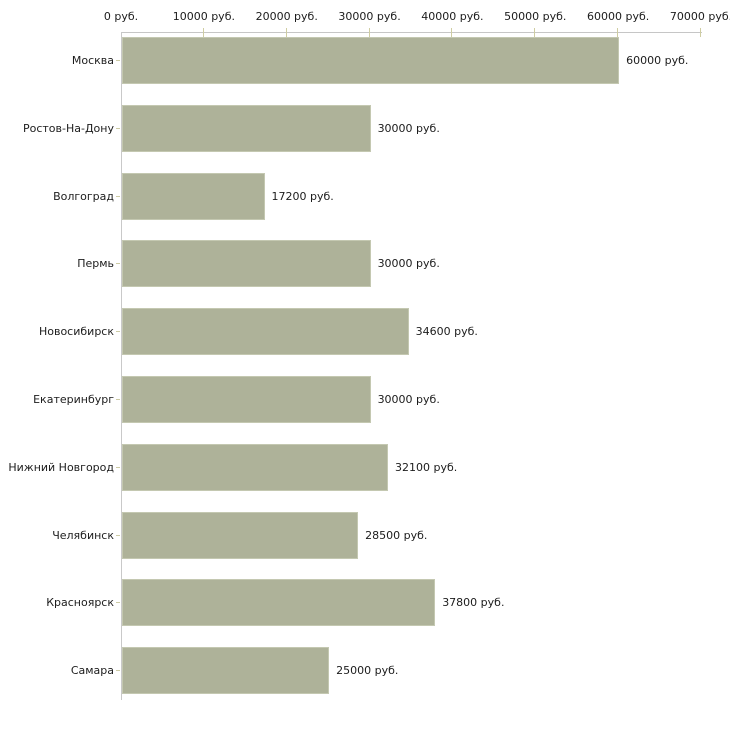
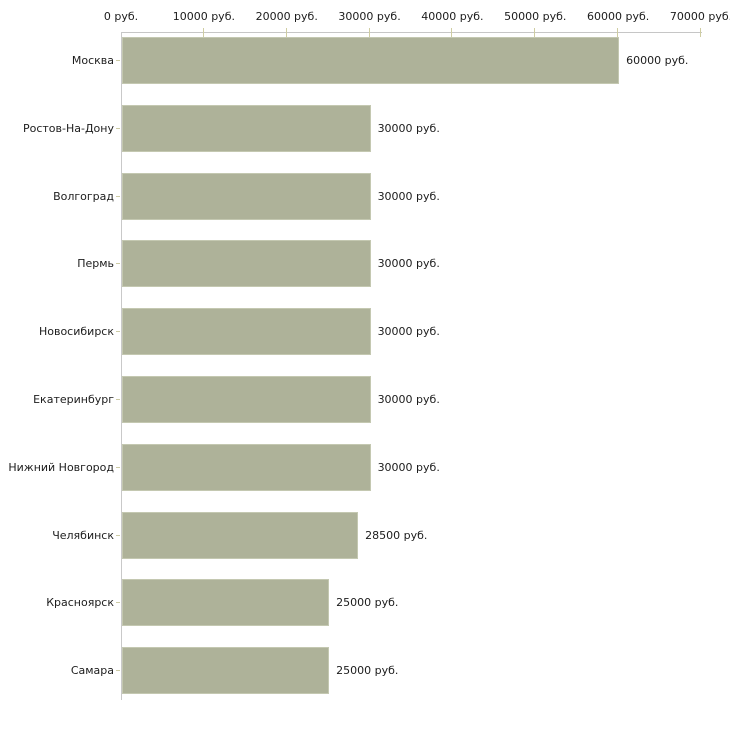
Волгоград: 17200 -> 30000
Новосибирск: 34600 -> 30000
Нижний Новгород: 32100 -> 30000
Красноярск: 37800 -> 25000
